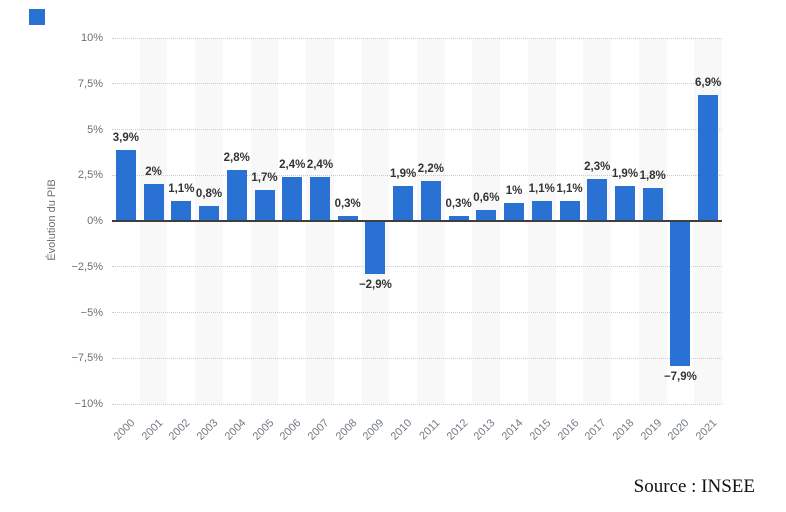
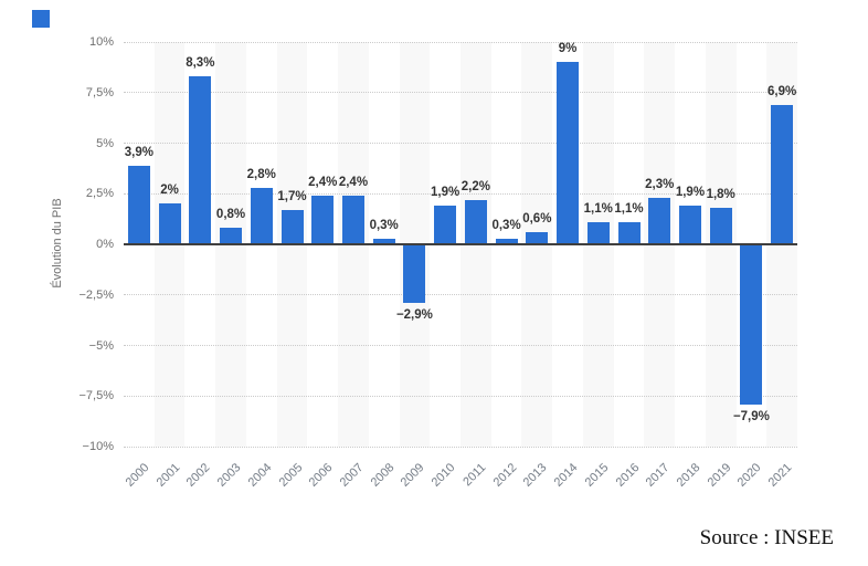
2002: 1,1% -> 8,3%
2014: 1% -> 9%
